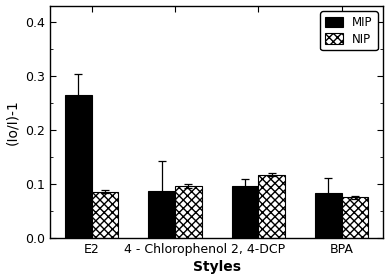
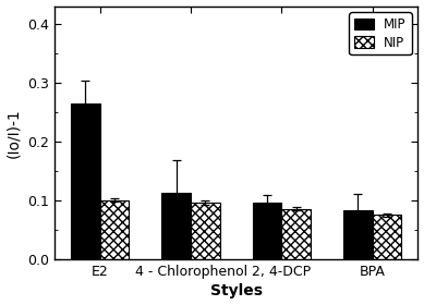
NIP/E2: 0.086 -> 0.101
MIP/4 - Chlorophenol: 0.088 -> 0.113
NIP/2, 4-DCP: 0.118 -> 0.086
